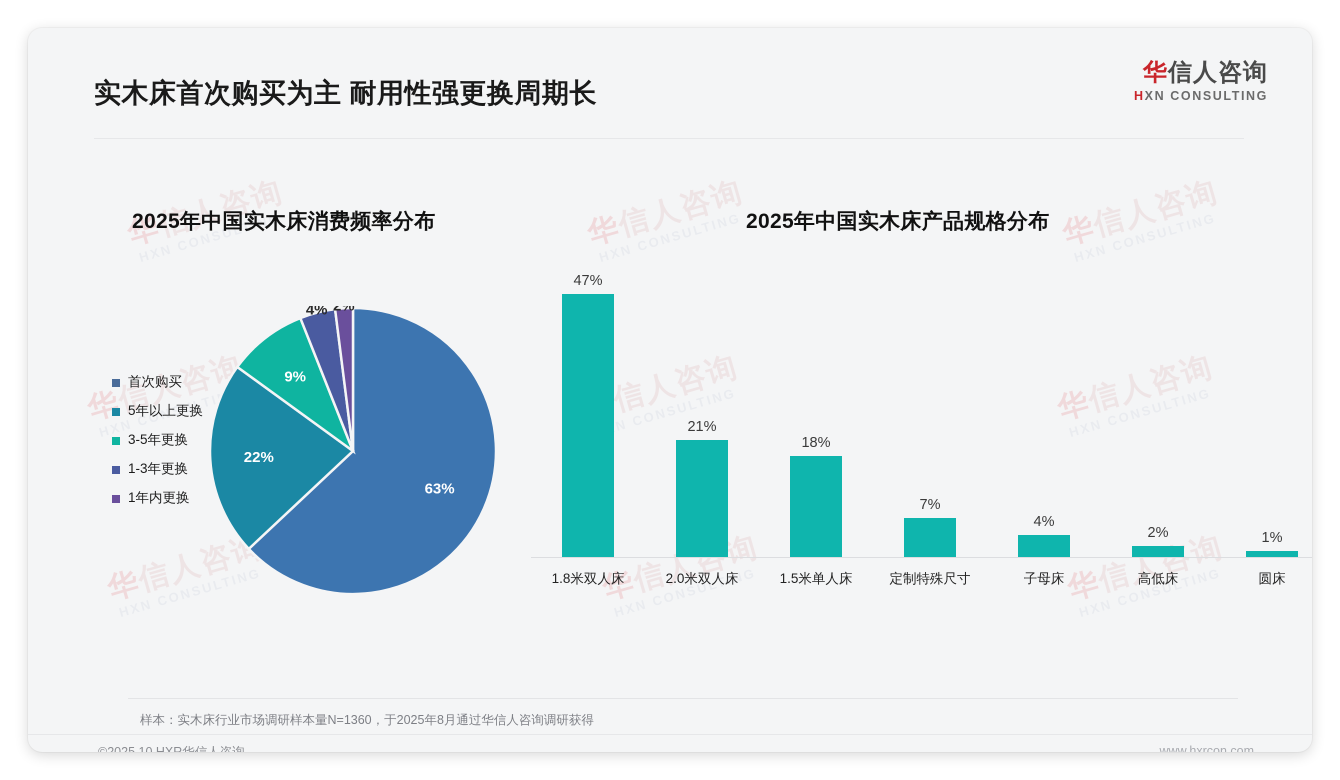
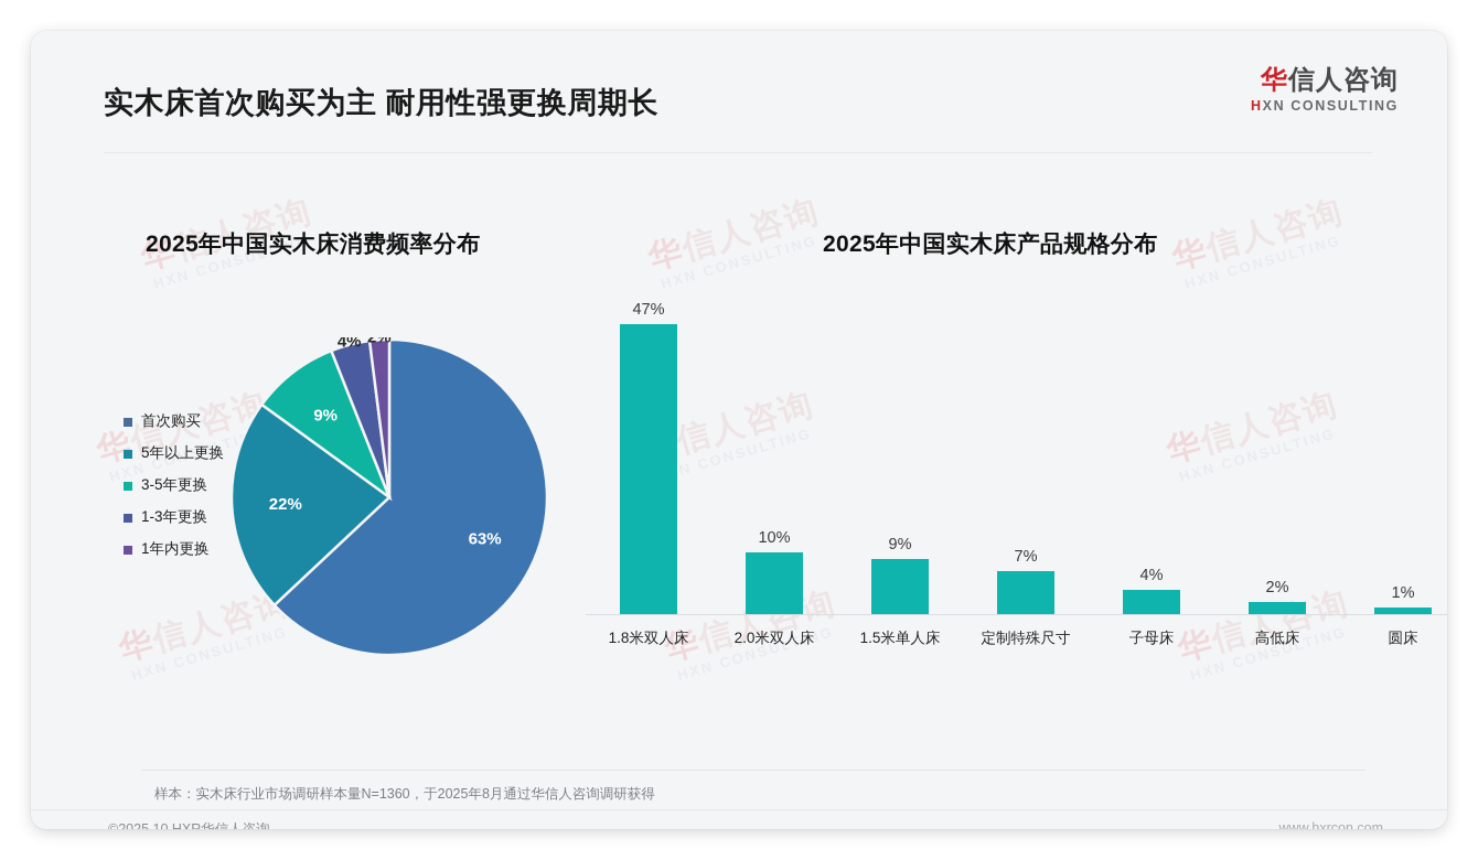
2025年中国实木床产品规格分布/2.0米双人床: 21% -> 10%
2025年中国实木床产品规格分布/1.5米单人床: 18% -> 9%
